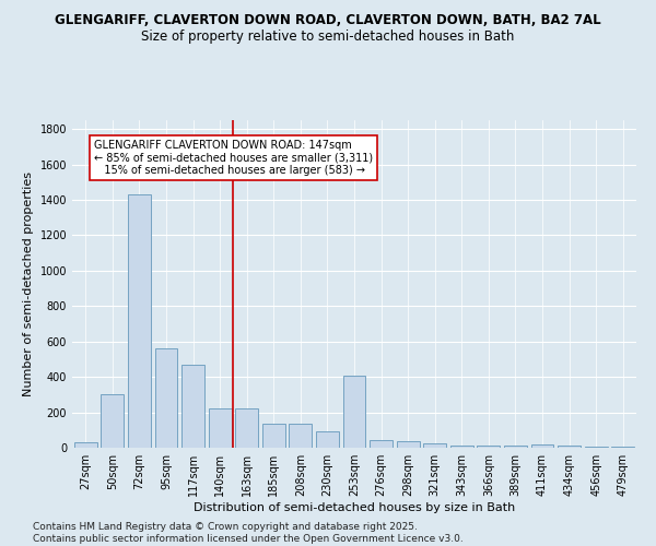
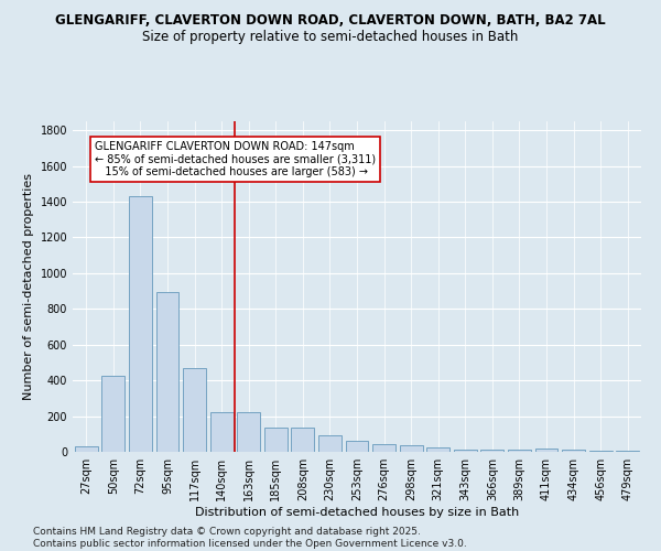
50sqm: 300 -> 420
95sqm: 560 -> 900
253sqm: 410 -> 60
